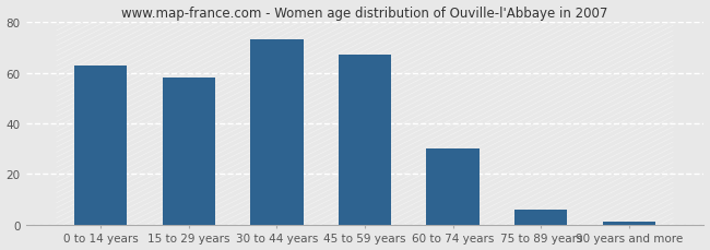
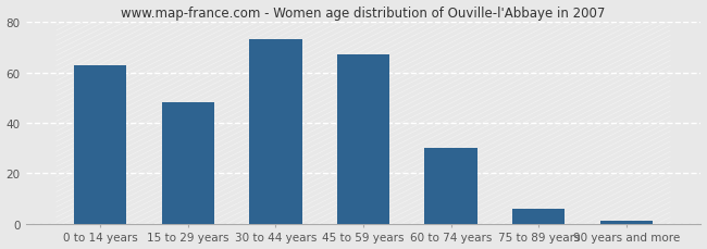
15 to 29 years: 58 -> 48
